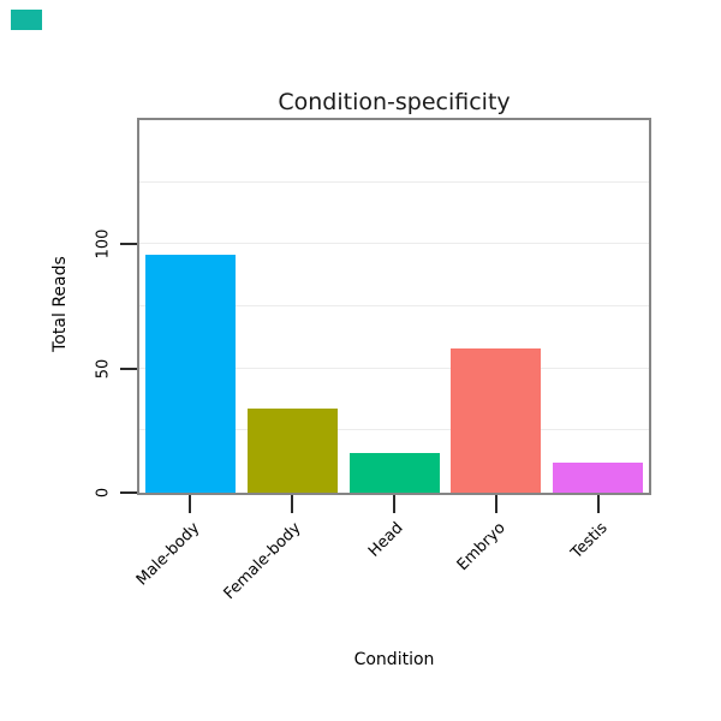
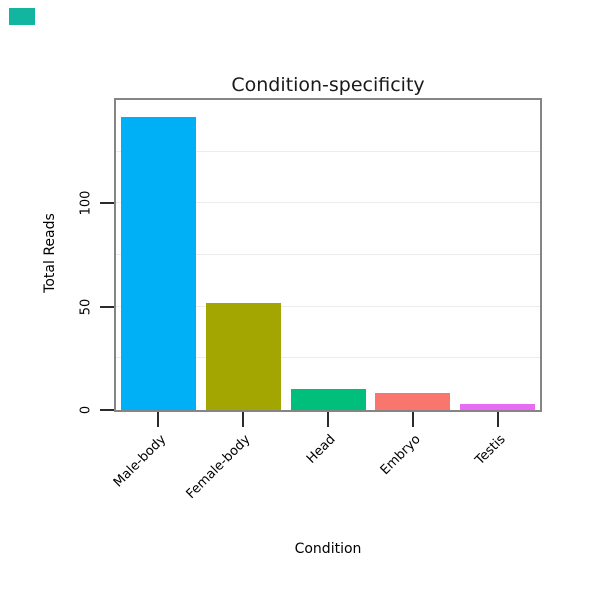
Male-body: 96 -> 142
Female-body: 34 -> 52
Head: 16 -> 10
Embryo: 58 -> 8
Testis: 12 -> 3
